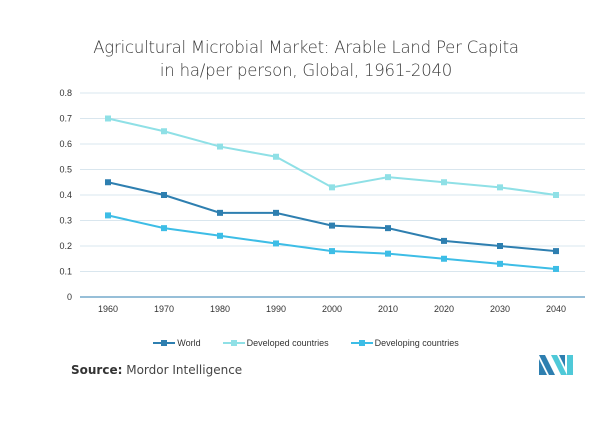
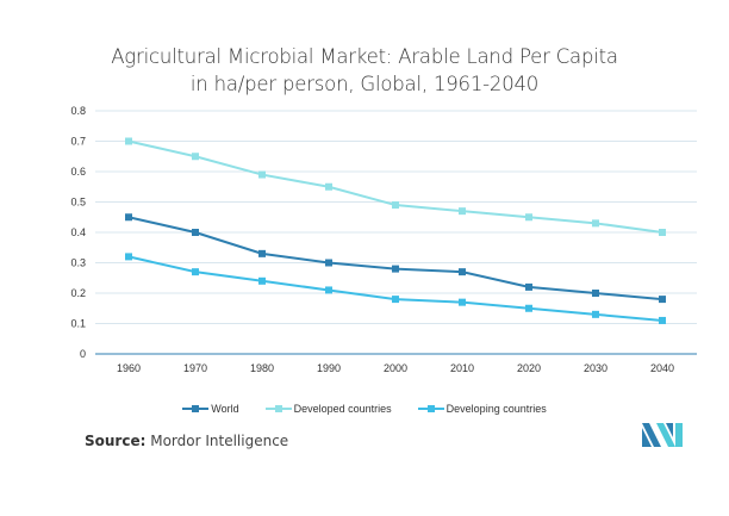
World/1990: 0.33 -> 0.30
Developed countries/2000: 0.43 -> 0.49
